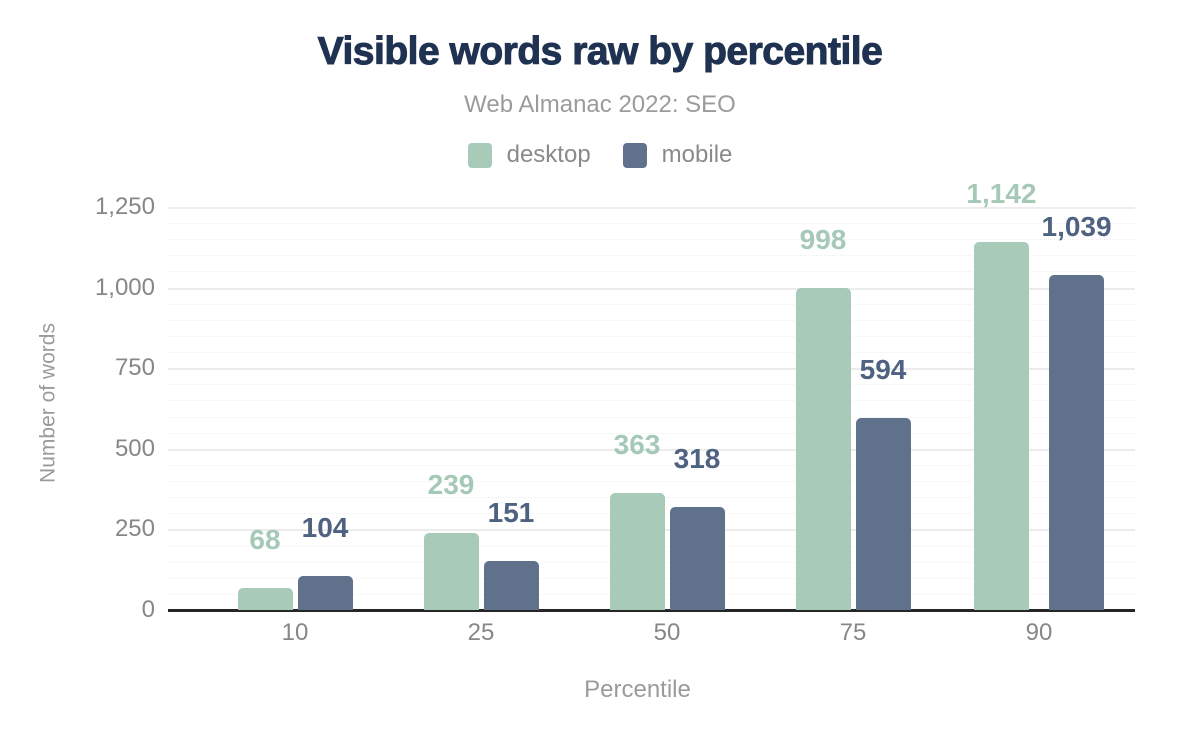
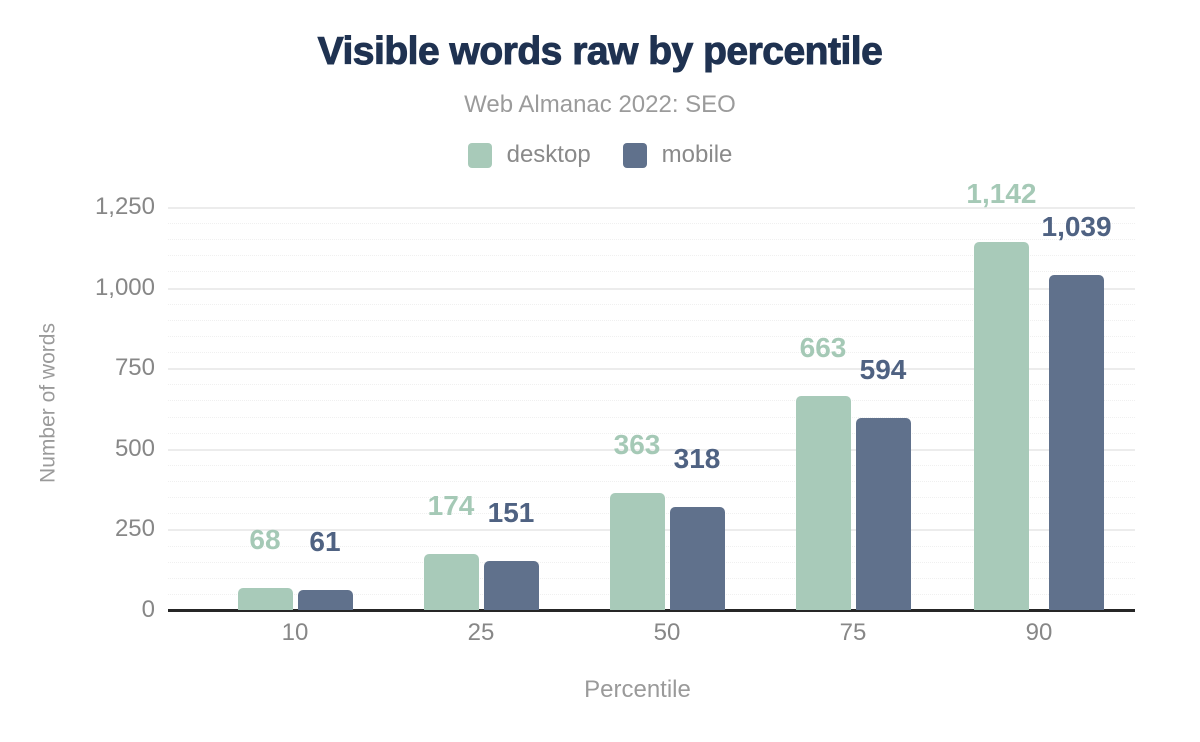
mobile/10: 104 -> 61
desktop/25: 239 -> 174
desktop/75: 998 -> 663
